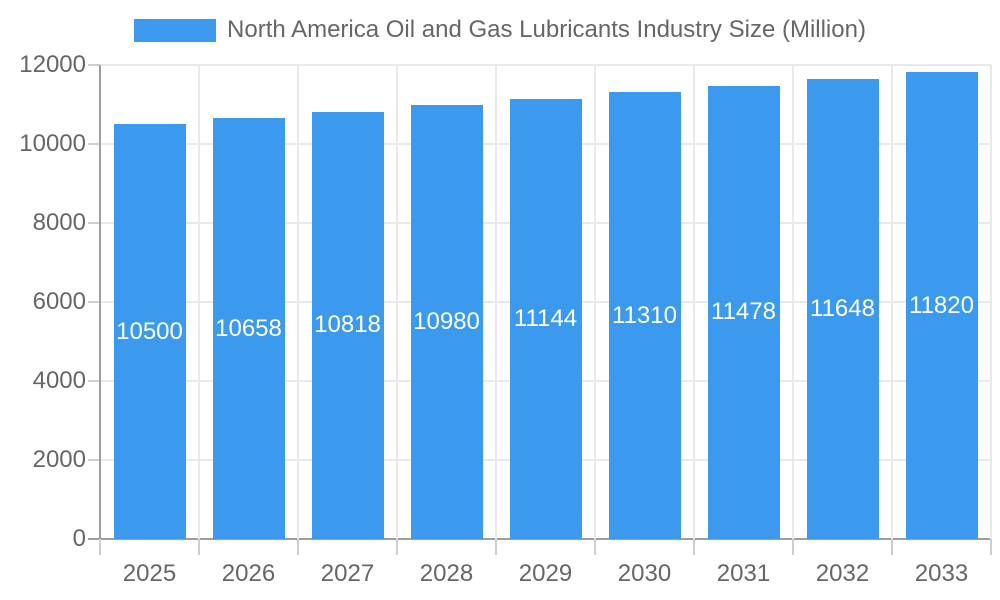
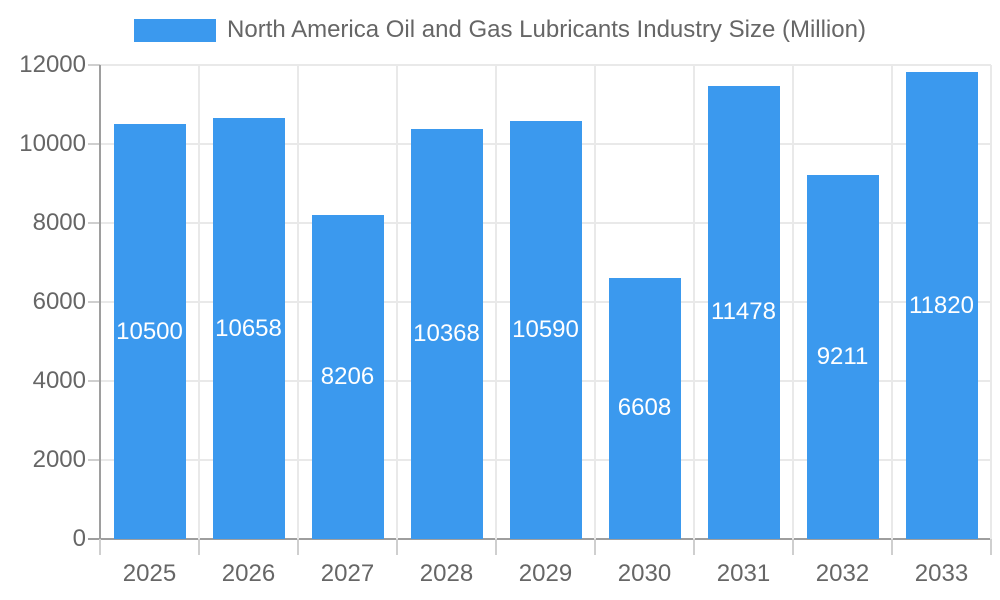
2027: 10818 -> 8206
2028: 10980 -> 10368
2029: 11144 -> 10590
2030: 11310 -> 6608
2032: 11648 -> 9211
